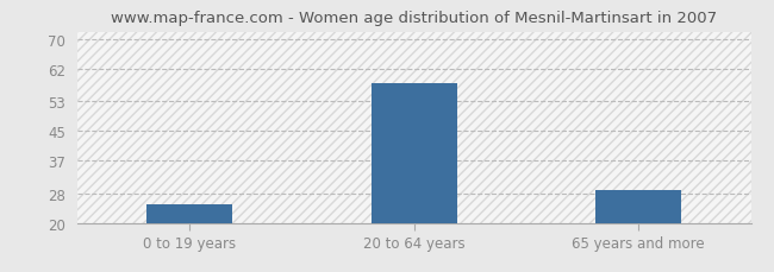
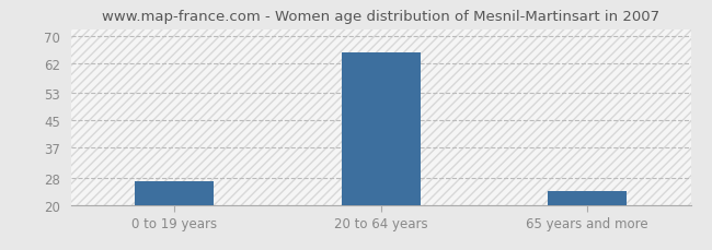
0 to 19 years: 25 -> 27
20 to 64 years: 58 -> 65
65 years and more: 29 -> 24
